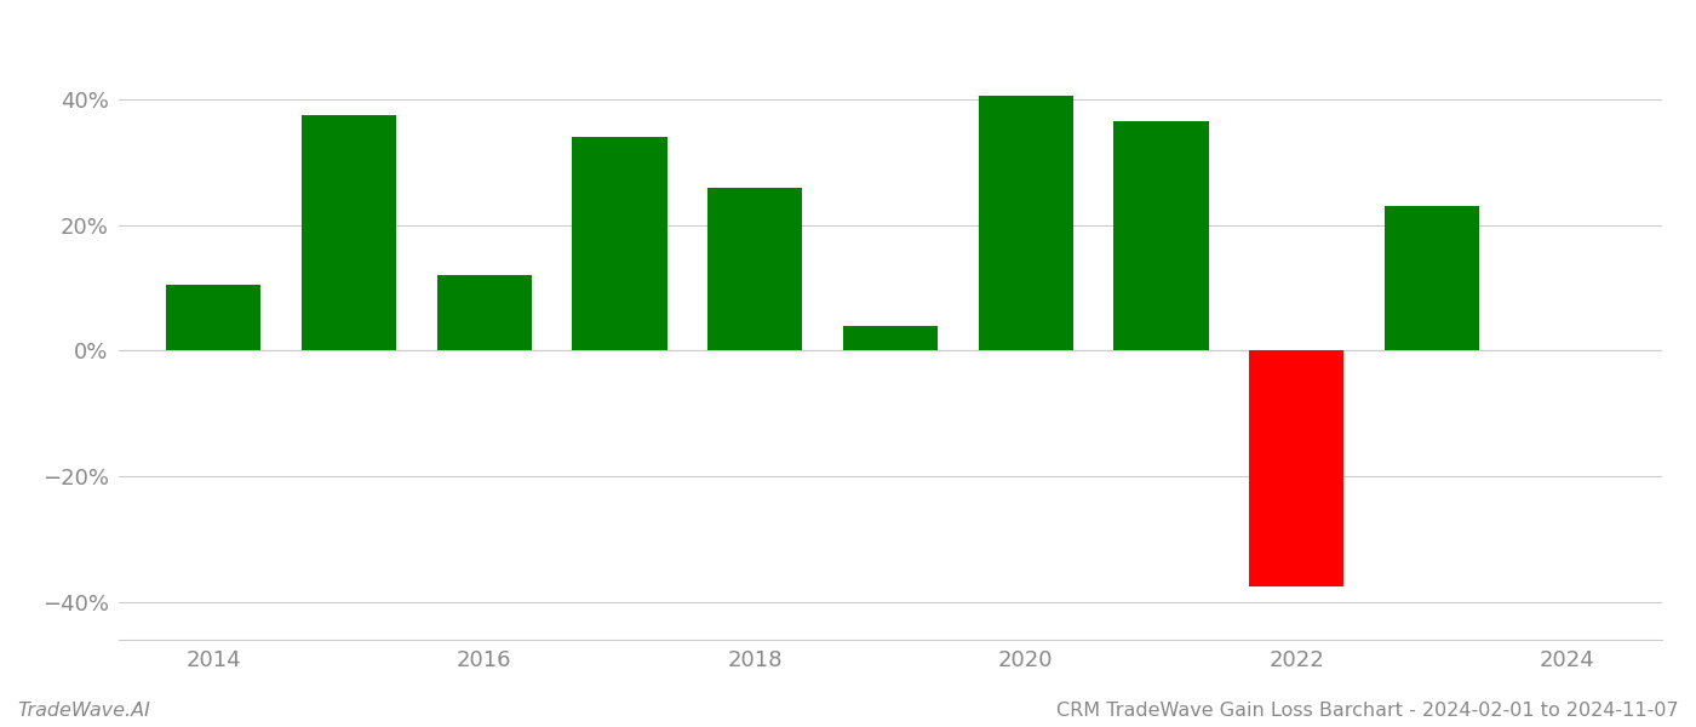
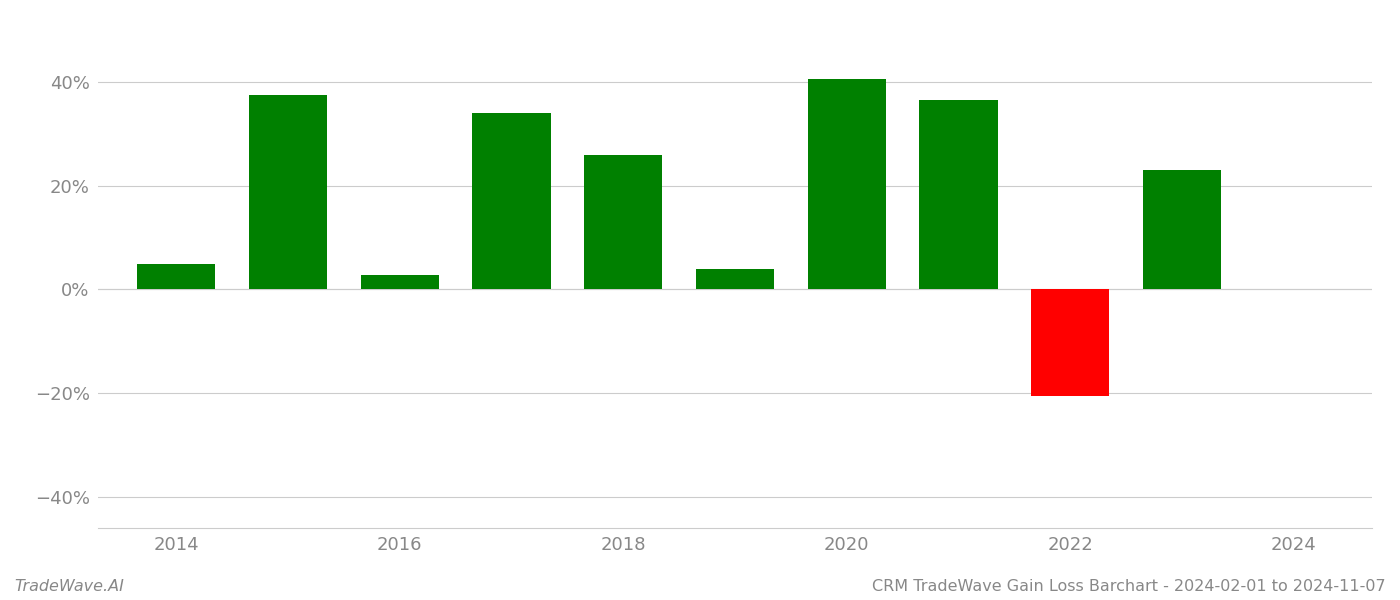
2014: 10.5% -> 4.8%
2016: 12.0% -> 2.8%
2022: -37.5% -> -20.6%
